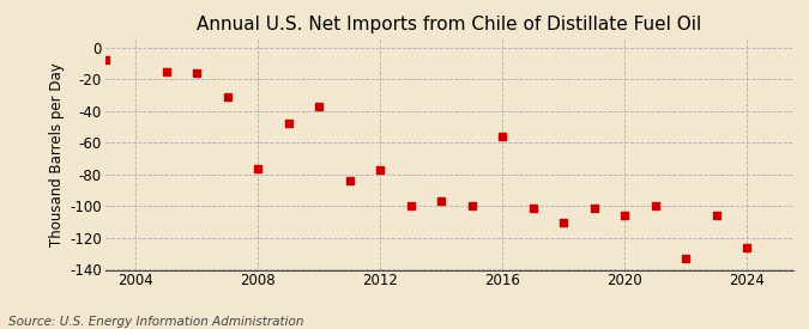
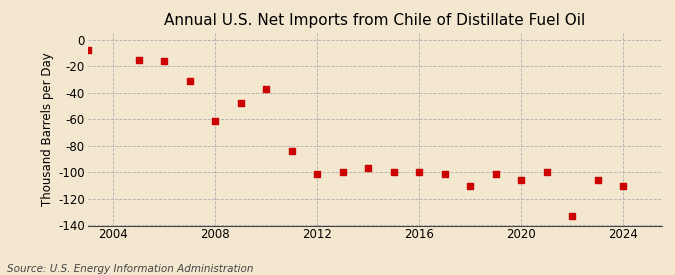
2008: -76 -> -61
2012: -77 -> -101
2016: -56 -> -100
2024: -126 -> -110
